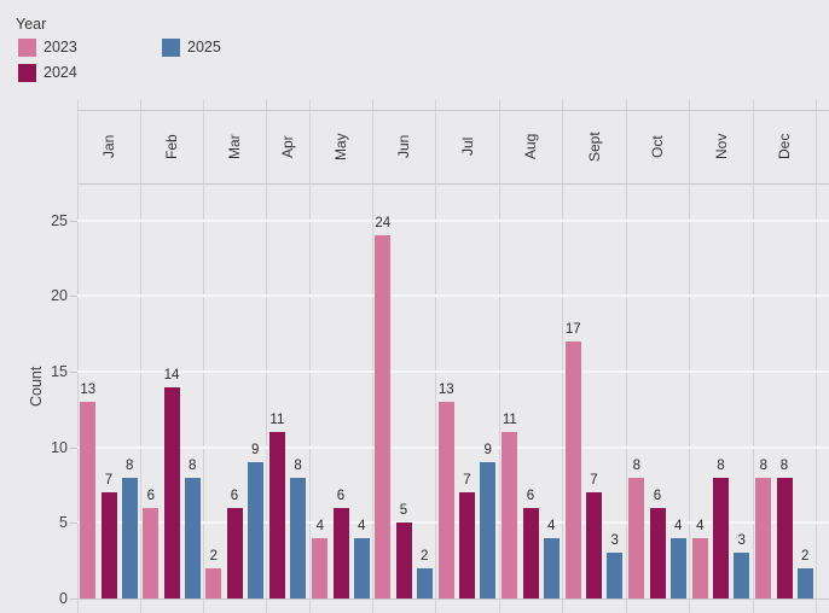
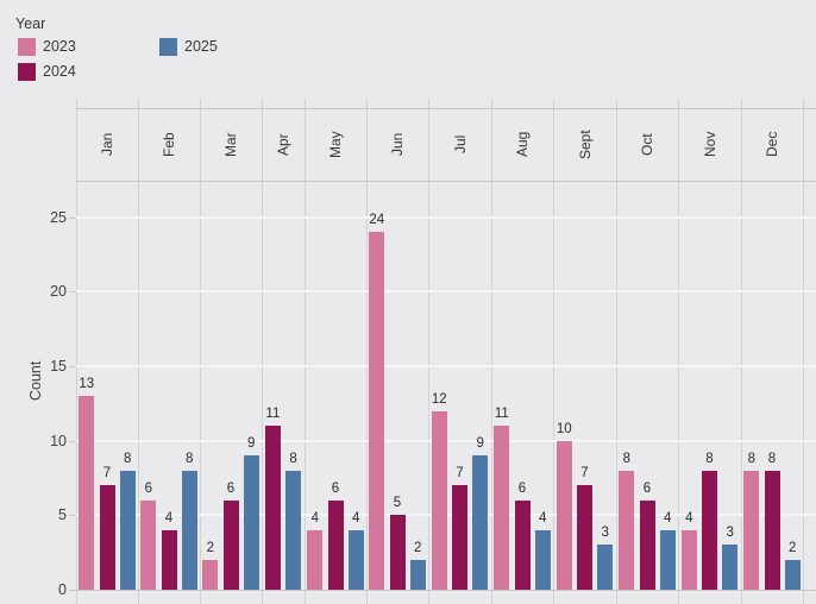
2024/Feb: 14 -> 4
2023/Jul: 13 -> 12
2023/Sept: 17 -> 10
